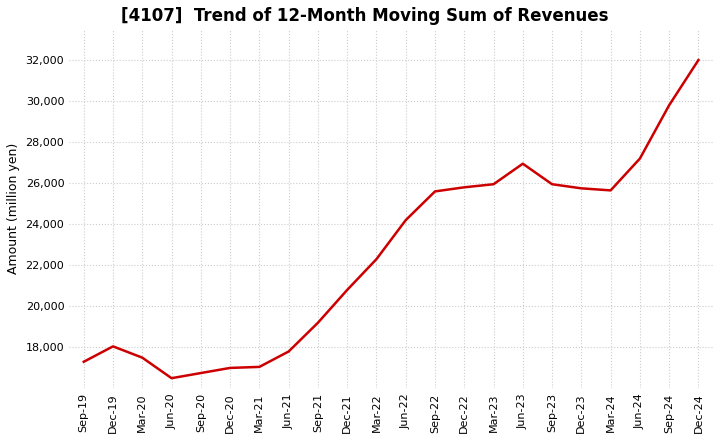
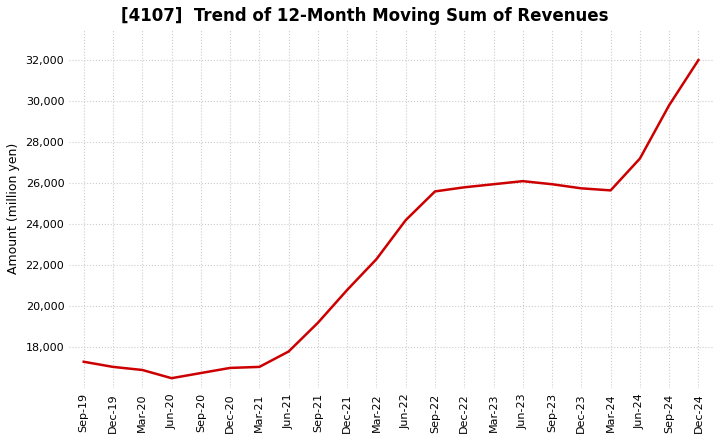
Dec-19: 18,050 -> 17,050
Mar-20: 17,500 -> 16,900
Jun-23: 26,950 -> 26,100
